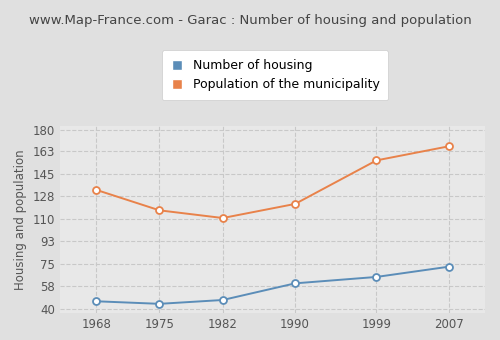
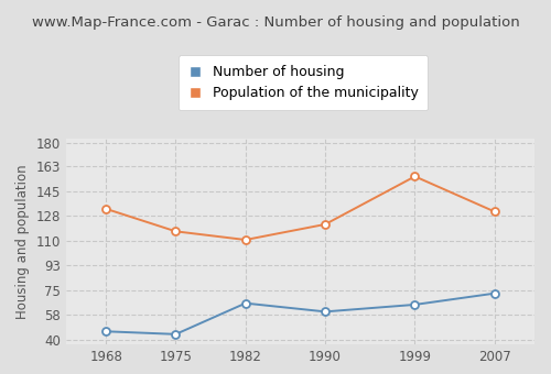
Number of housing/1982: 47 -> 66
Population of the municipality/2007: 167 -> 131
